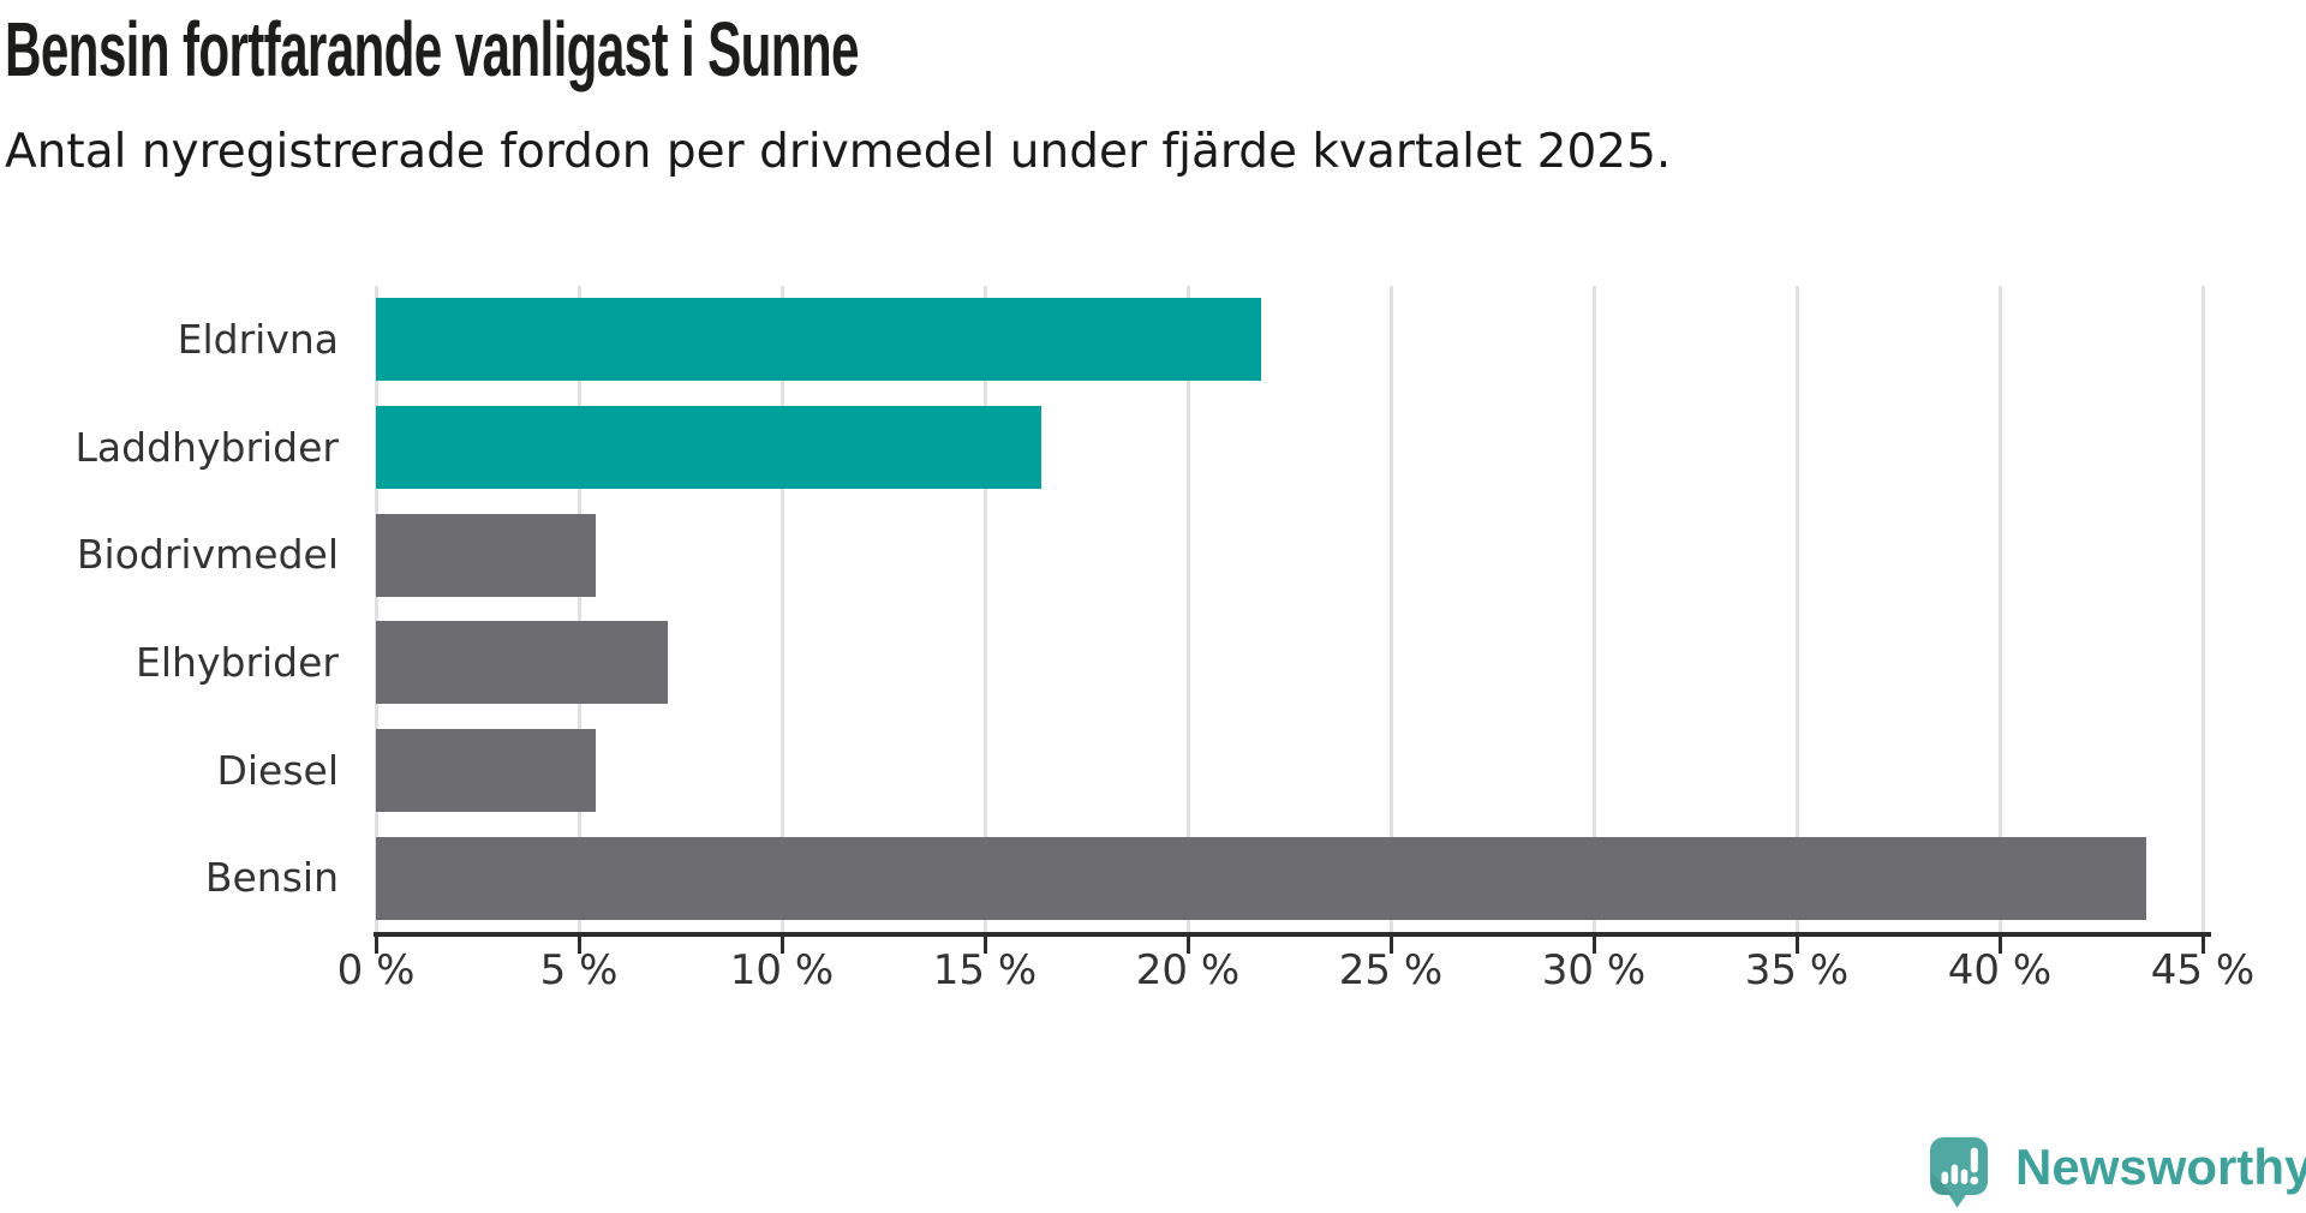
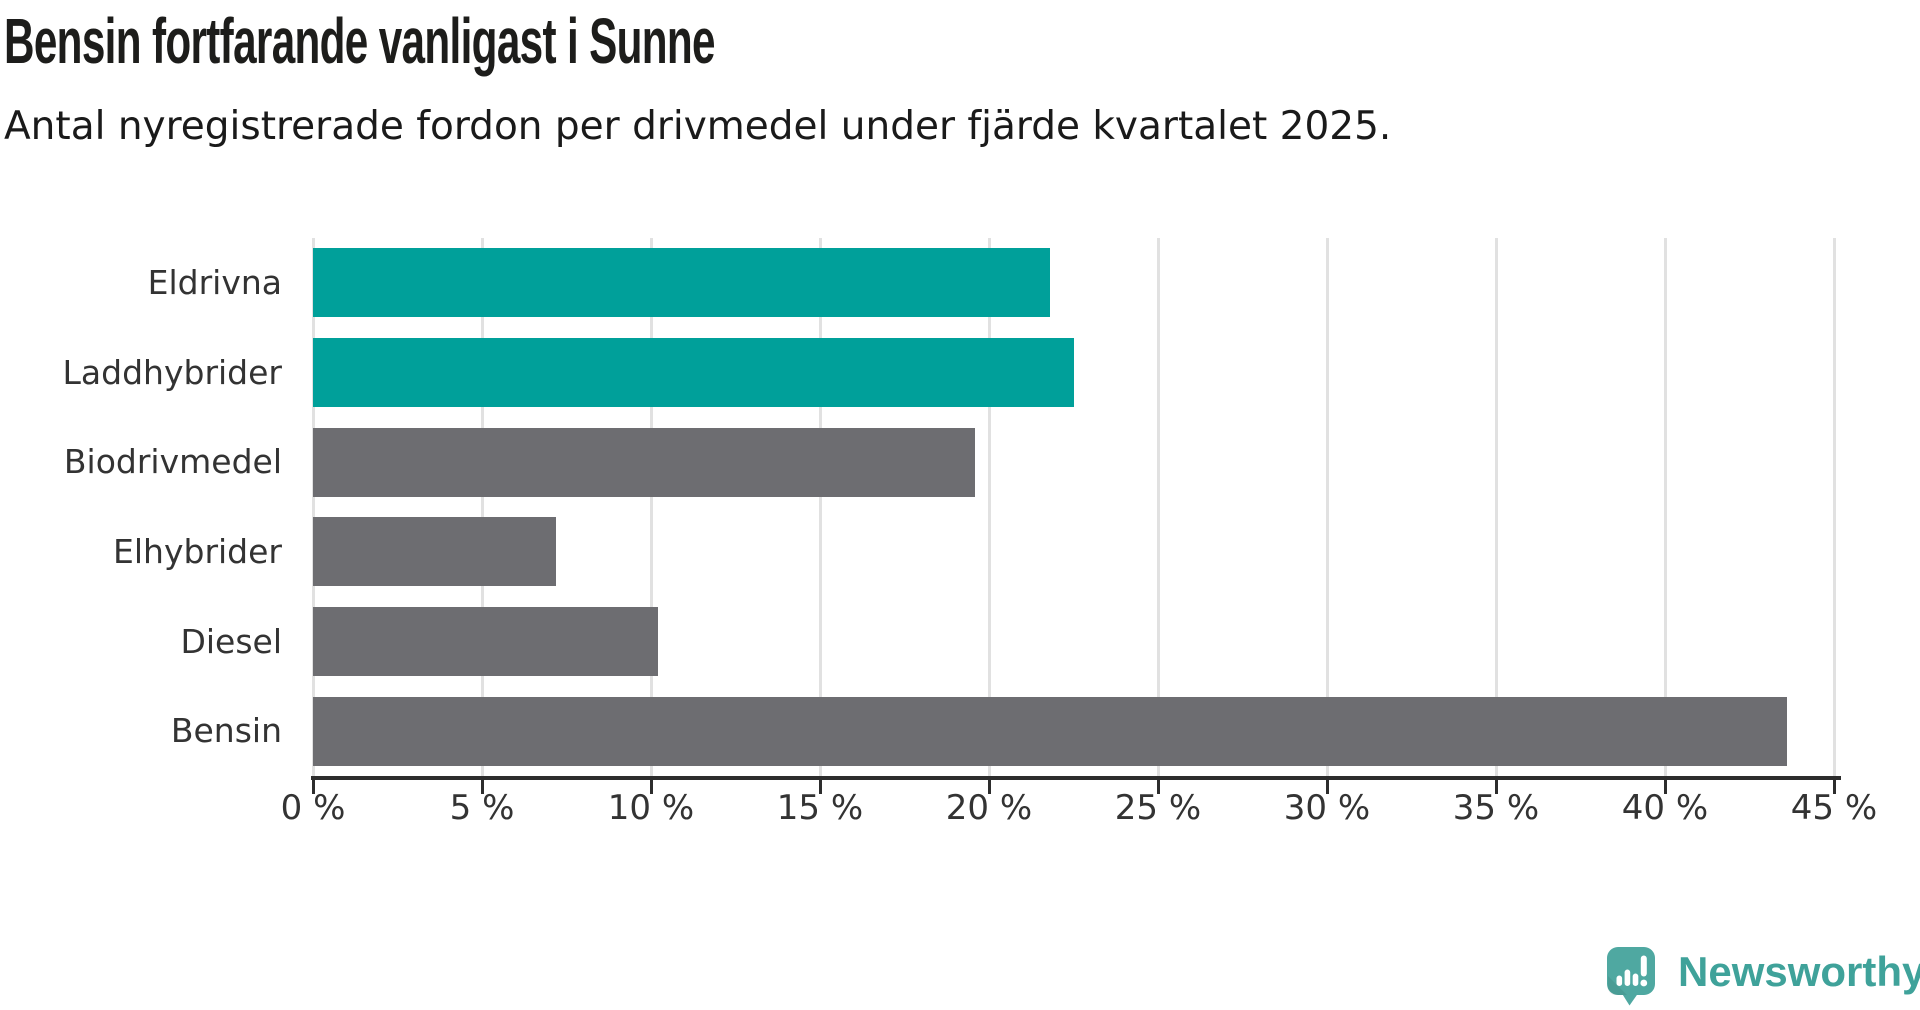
Laddhybrider: 16.4% -> 22.5%
Biodrivmedel: 5.4% -> 19.6%
Diesel: 5.4% -> 10.2%
